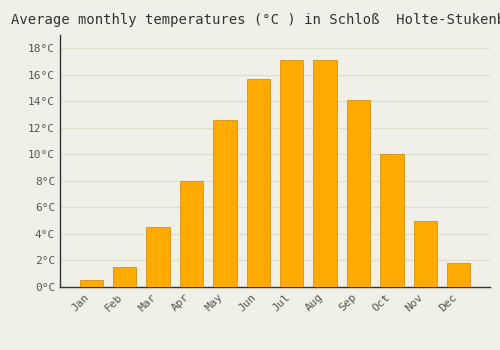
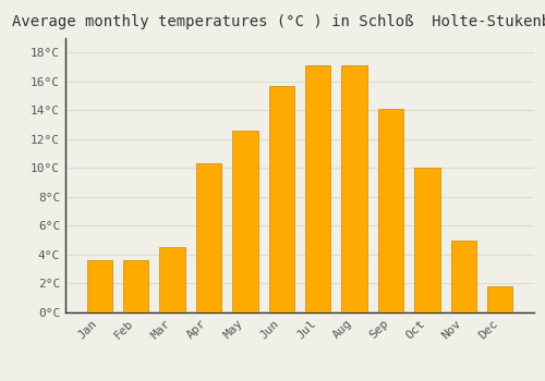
Jan: 0.5°C -> 3.6°C
Feb: 1.5°C -> 3.6°C
Apr: 8.0°C -> 10.3°C
